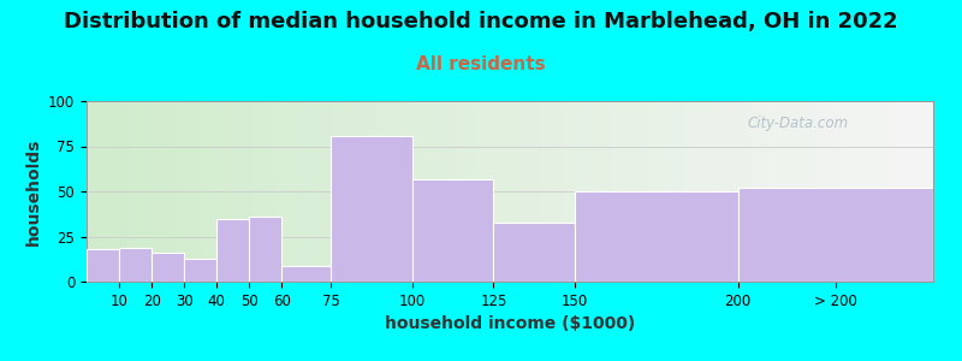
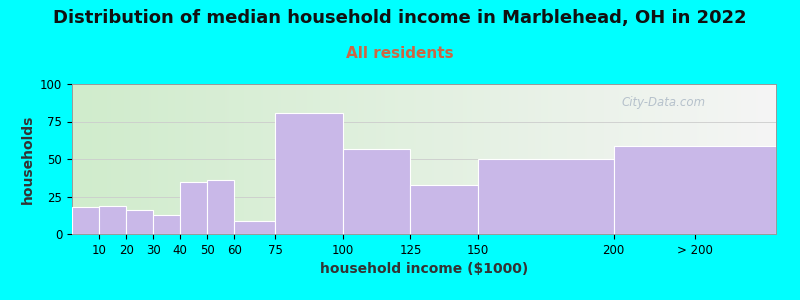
> 200: 52 -> 59
